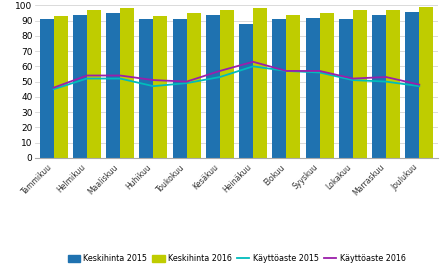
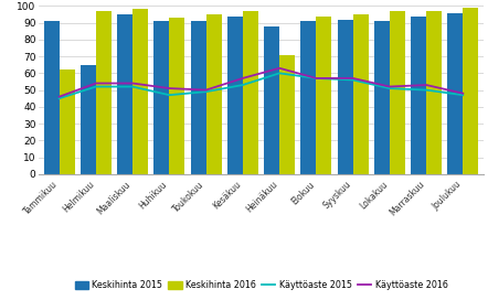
Keskihinta 2016/Tammikuu: 93 -> 62
Keskihinta 2015/Helmikuu: 94 -> 65
Keskihinta 2016/Heinäkuu: 98 -> 71
